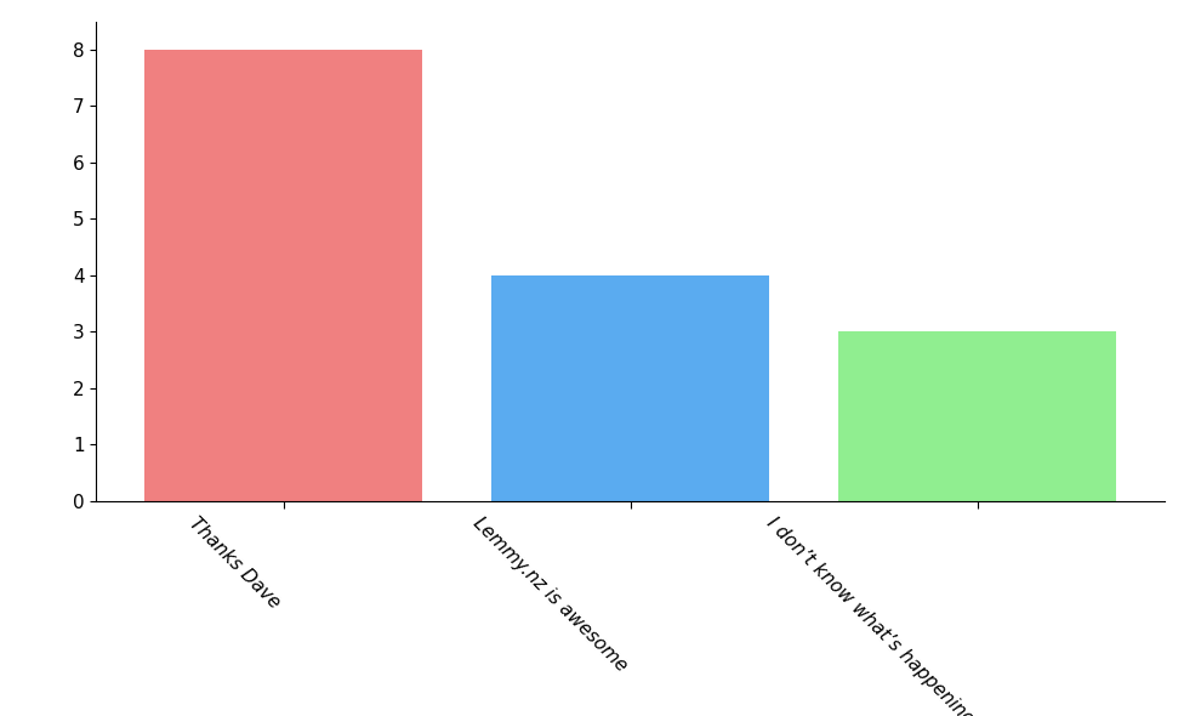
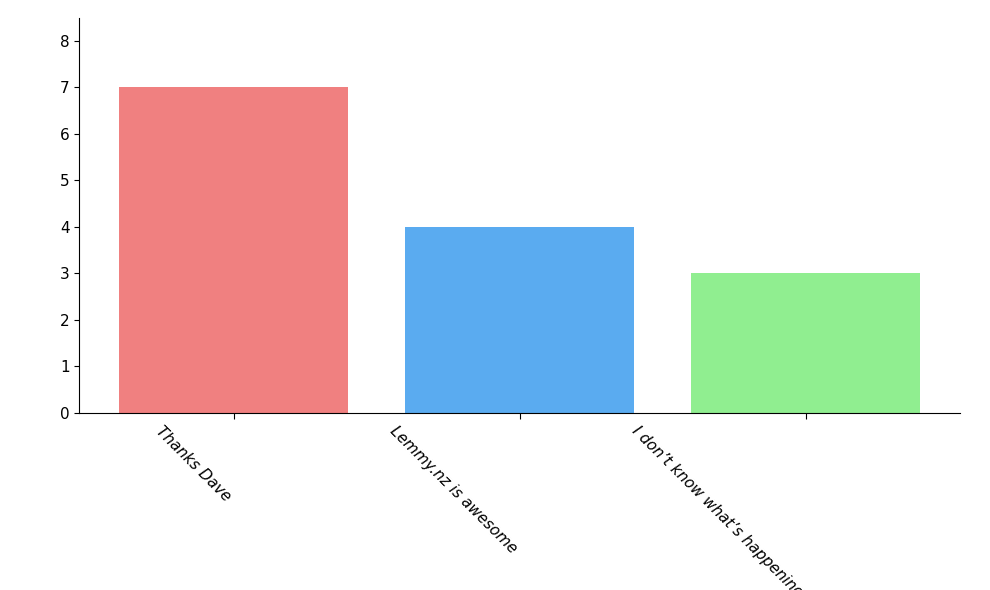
Thanks Dave: 8 -> 7
